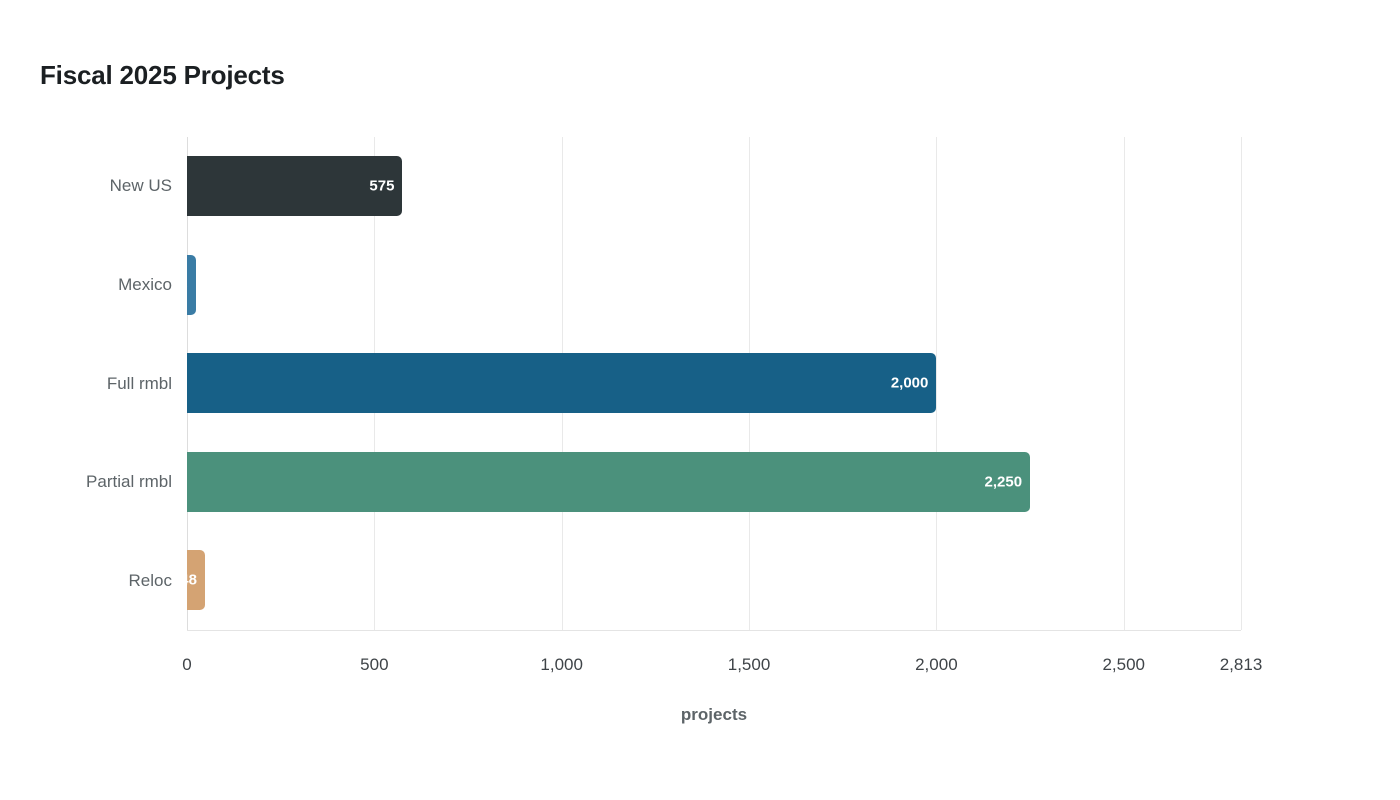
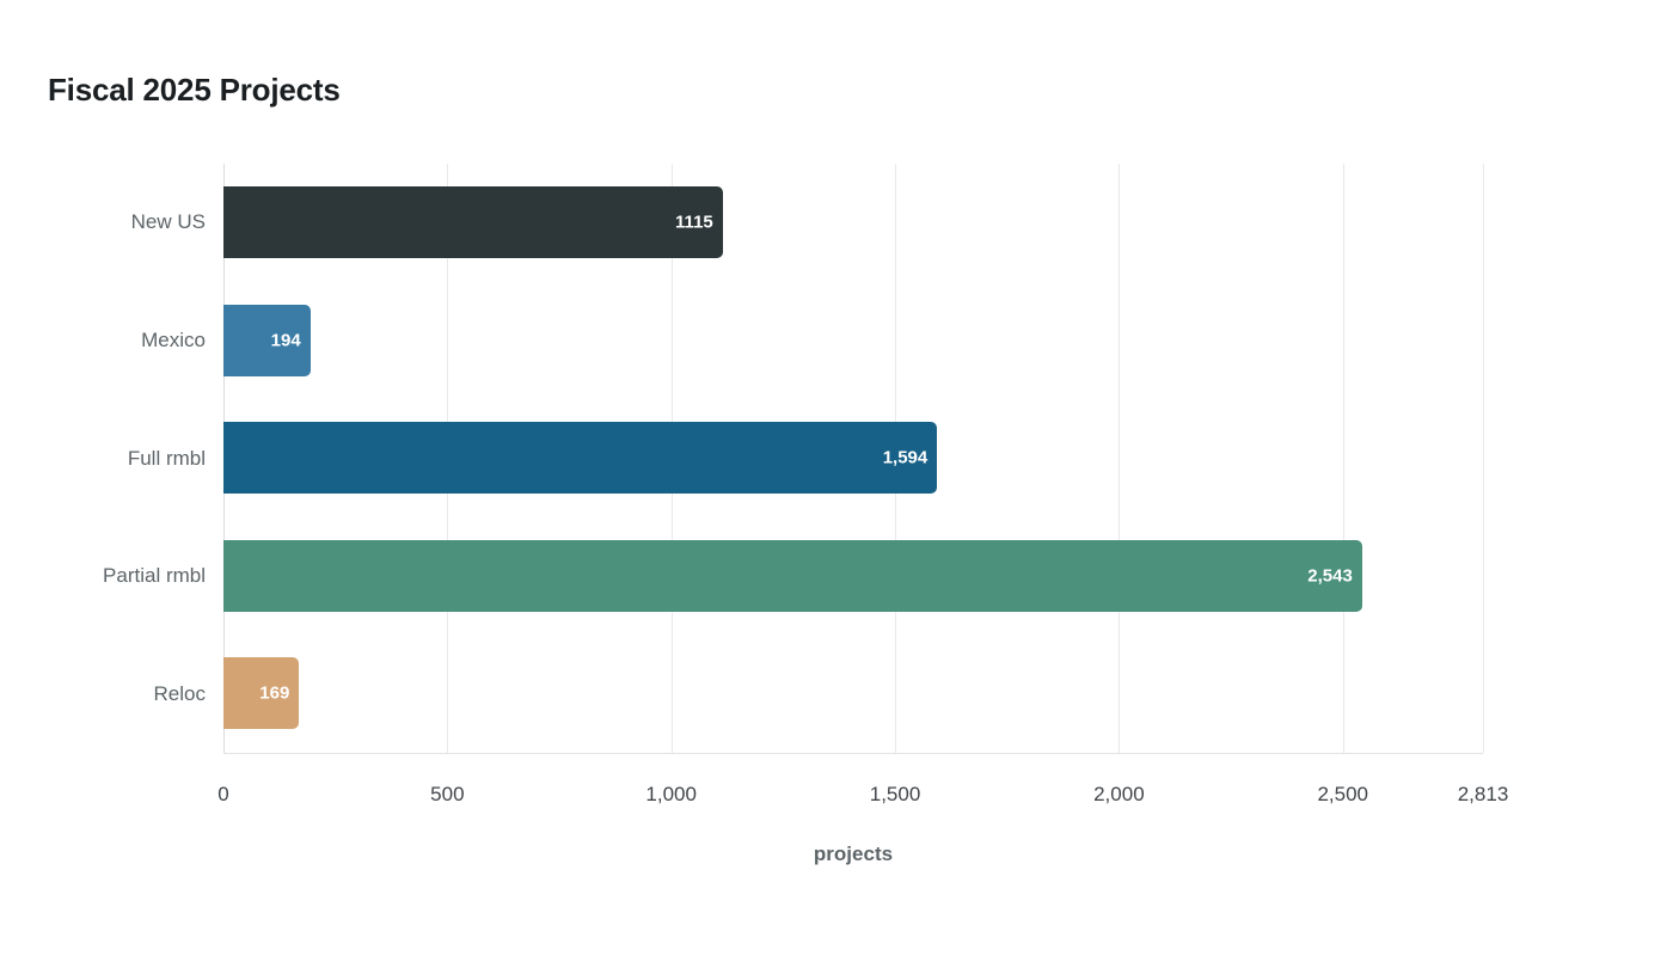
New US: 575 -> 1115
Mexico: 23 -> 194
Full rmbl: 2,000 -> 1,594
Partial rmbl: 2,250 -> 2,543
Reloc: 48 -> 169
